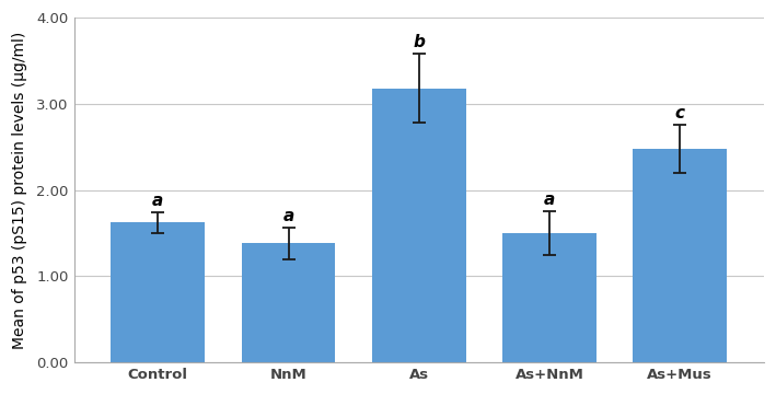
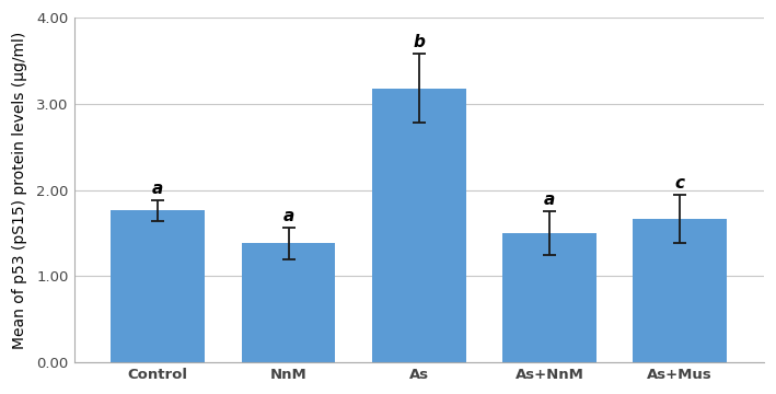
Control: 1.62 -> 1.76
As+Mus: 2.48 -> 1.66
